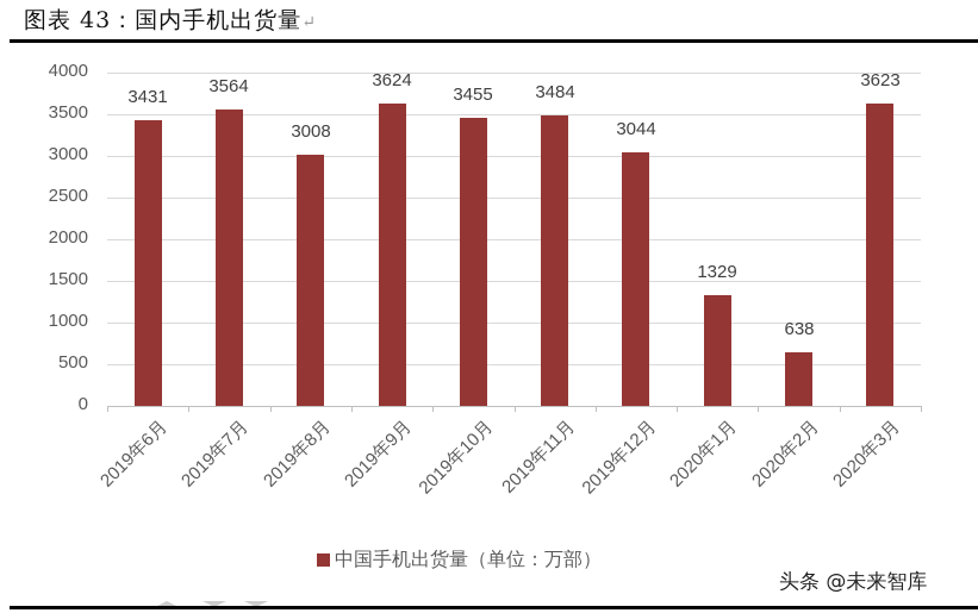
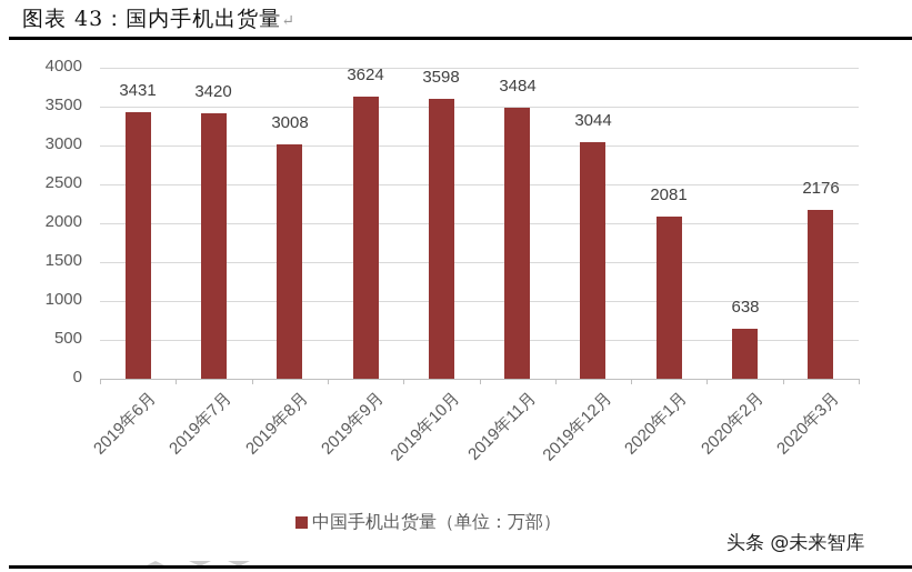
2019年7月: 3564 -> 3420
2019年10月: 3455 -> 3598
2020年1月: 1329 -> 2081
2020年3月: 3623 -> 2176
